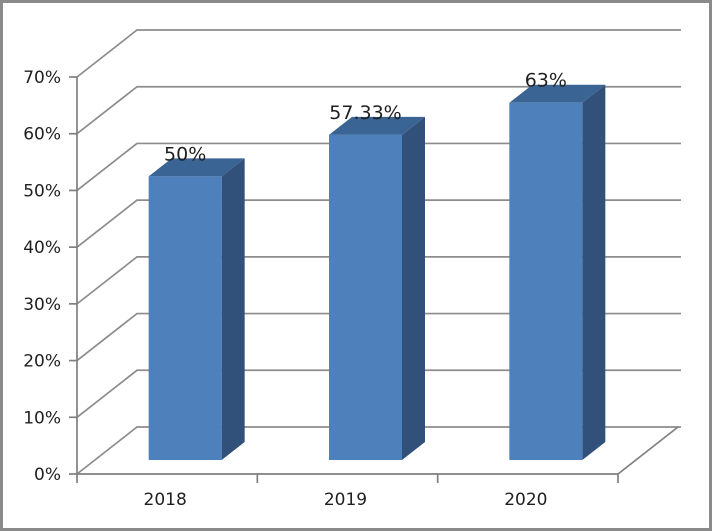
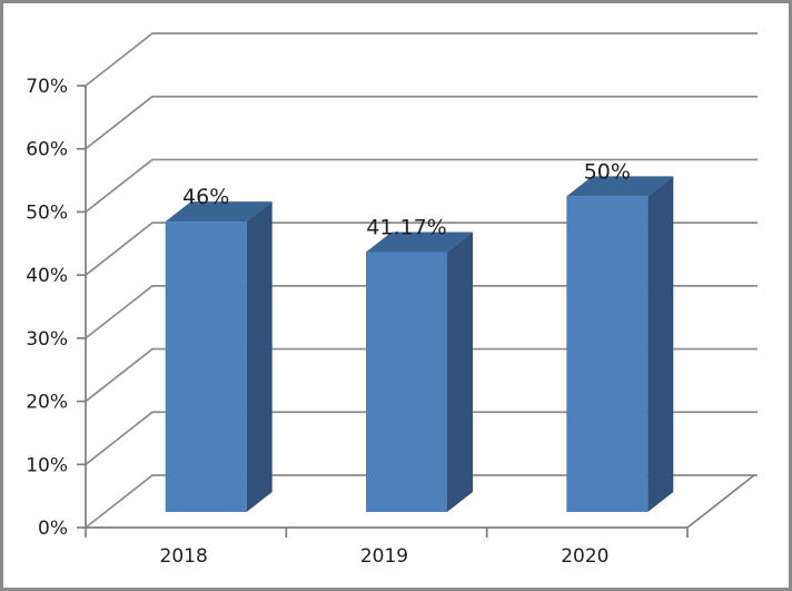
2018: 50% -> 46%
2019: 57.33% -> 41.17%
2020: 63% -> 50%
